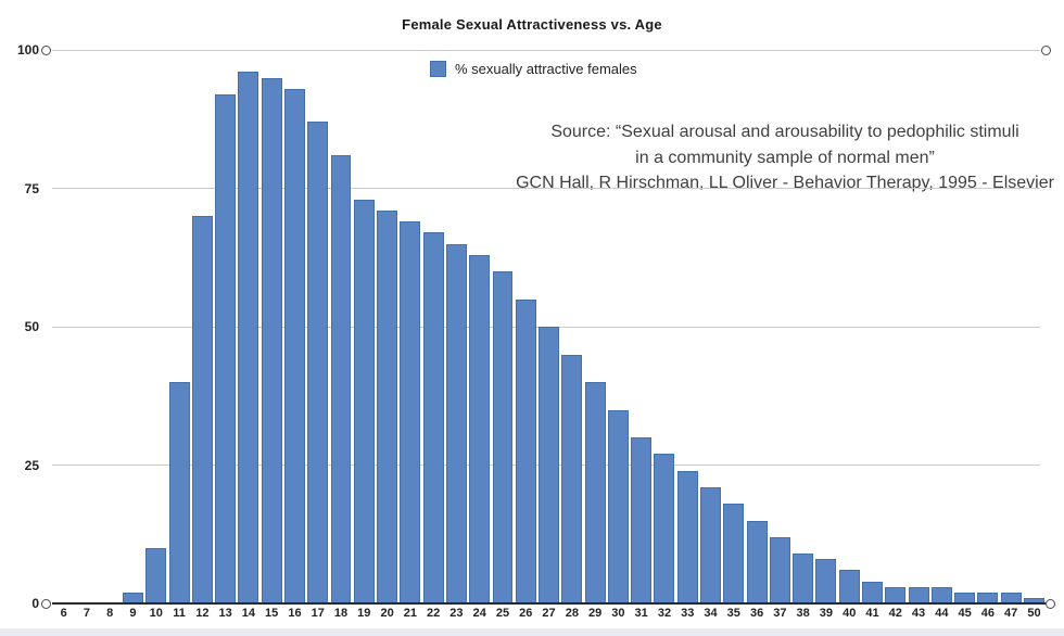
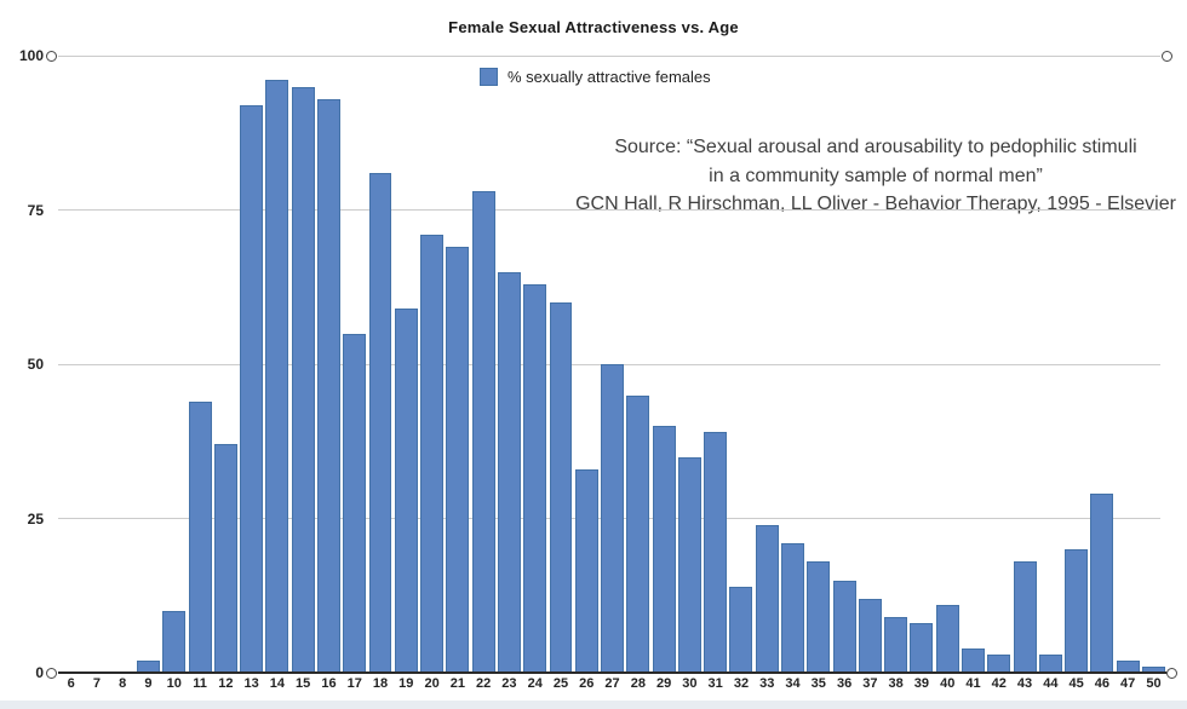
11: 40 -> 44
12: 70 -> 37
17: 87 -> 55
19: 73 -> 59
22: 67 -> 78
26: 55 -> 33
31: 30 -> 39
32: 27 -> 14
40: 6 -> 11
43: 3 -> 18
45: 2 -> 20
46: 2 -> 29
